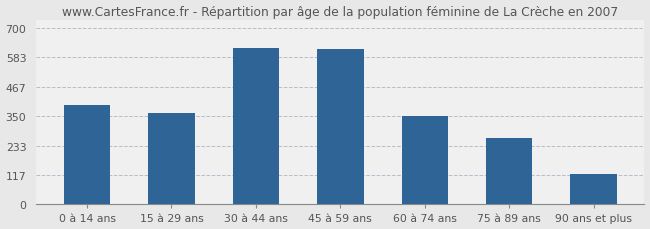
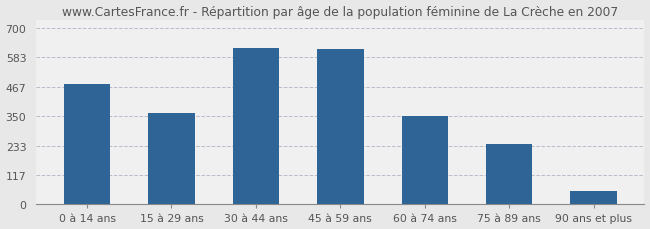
0 à 14 ans: 395 -> 476
75 à 89 ans: 265 -> 238
90 ans et plus: 120 -> 55
